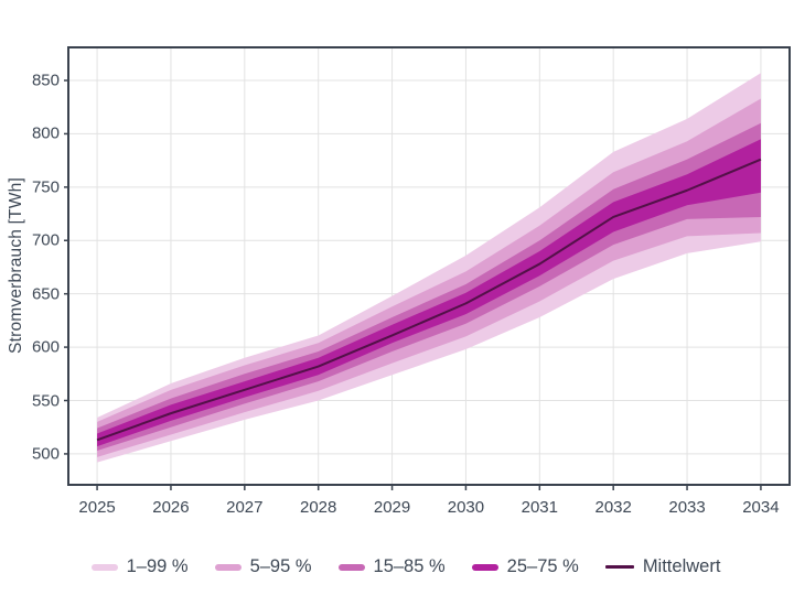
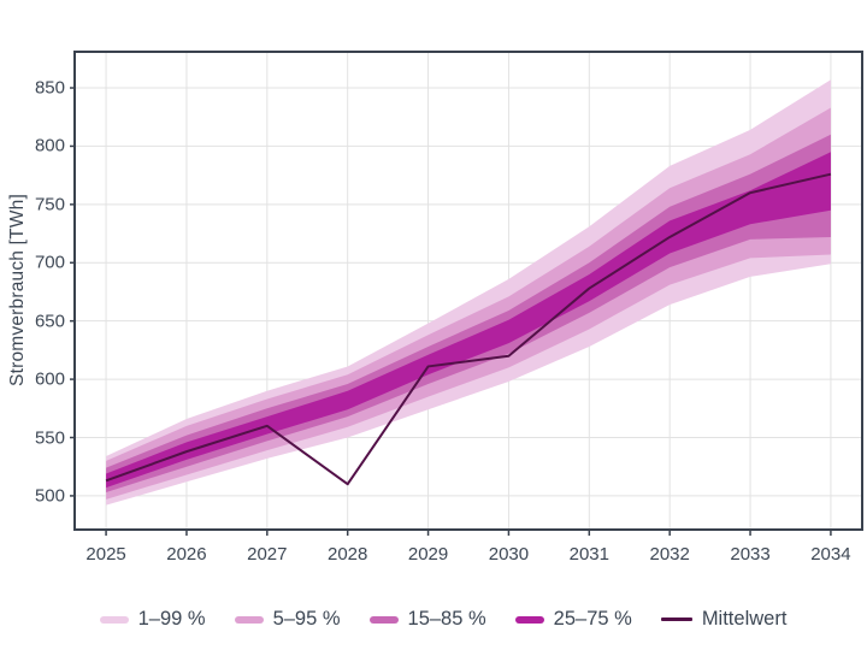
2028: 580 -> 510
2030: 640 -> 620
2033: 750 -> 760
